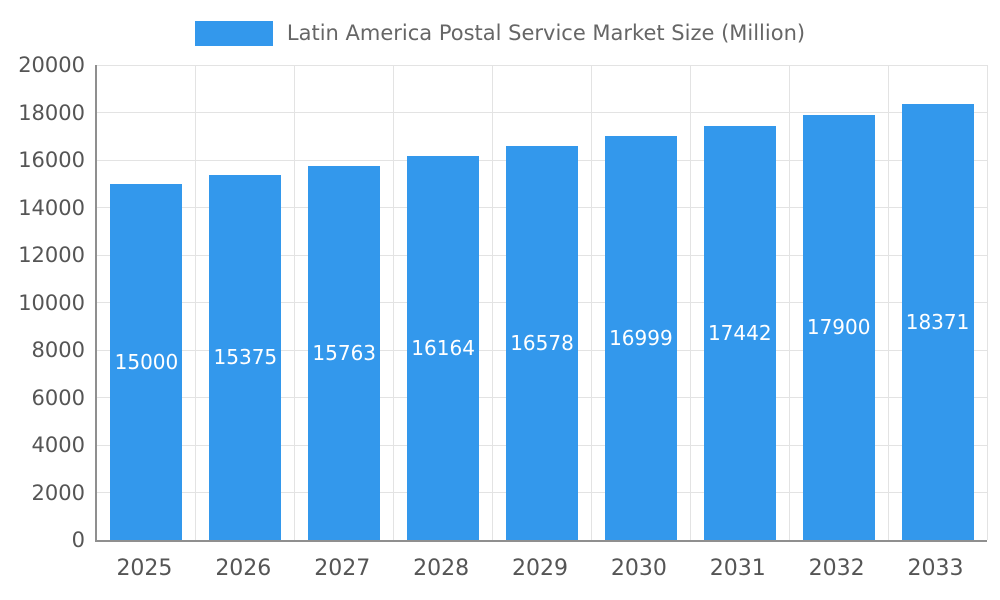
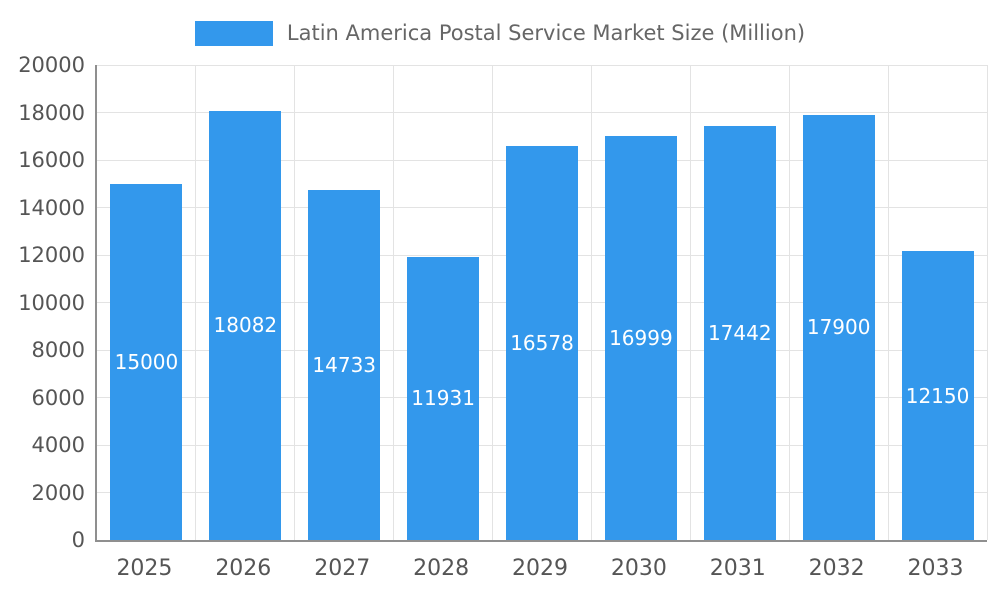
2026: 15375 -> 18082
2027: 15763 -> 14733
2028: 16164 -> 11931
2033: 18371 -> 12150
